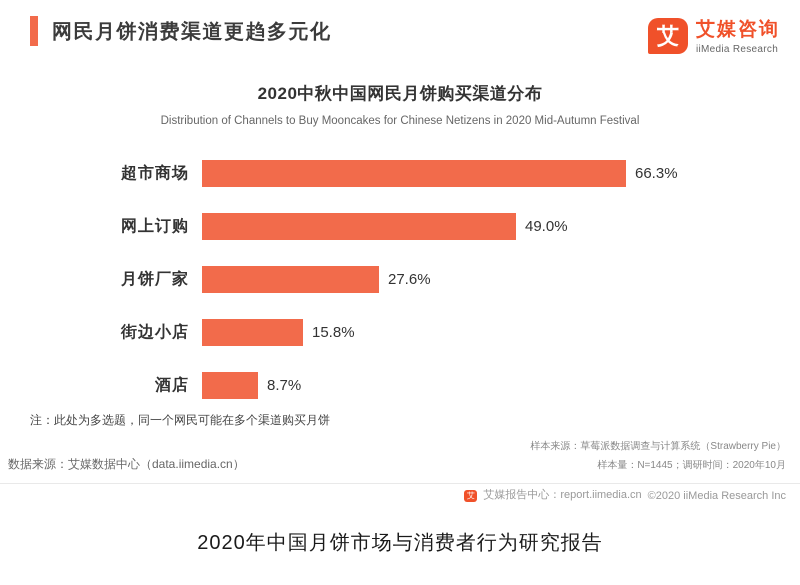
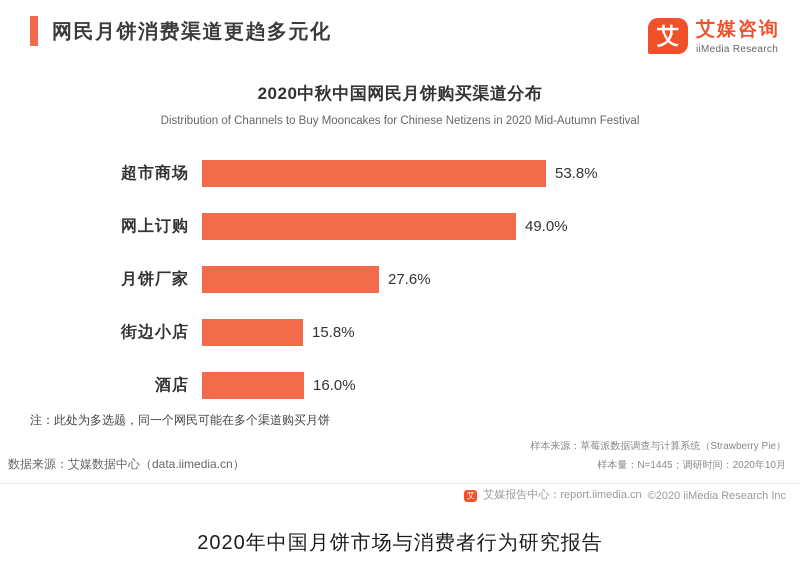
超市商场: 66.3% -> 53.8%
酒店: 8.7% -> 16.0%
